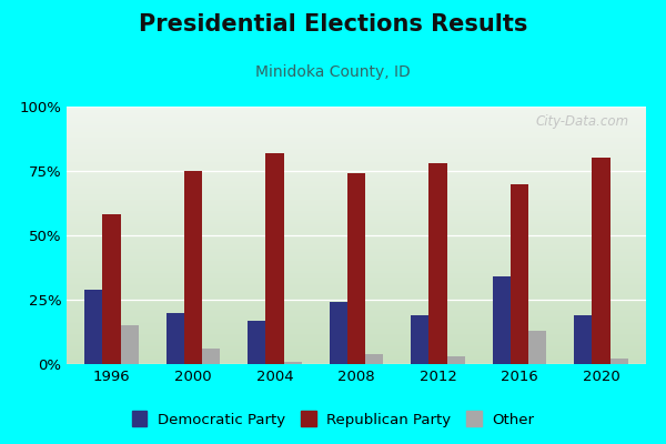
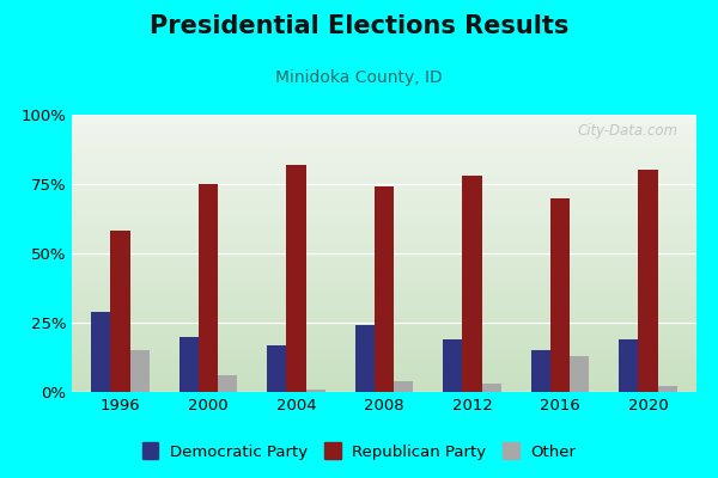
Democratic Party/2016: 34% -> 15%
